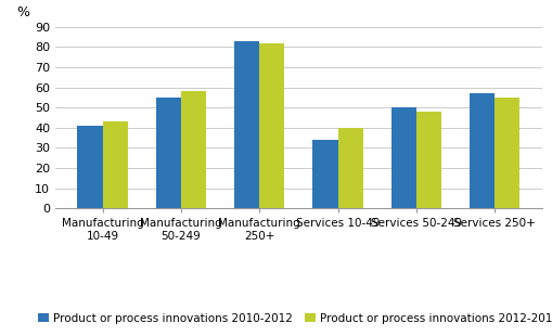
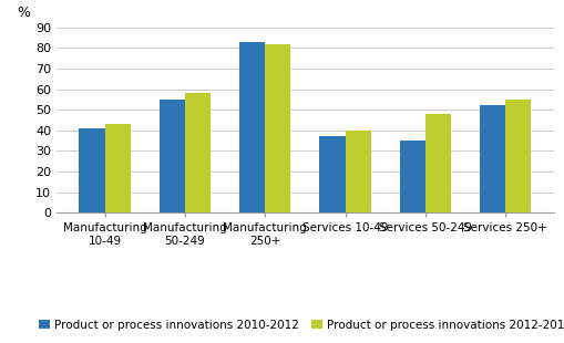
Product or process innovations 2010-2012/Services 10-49: 34 -> 37
Product or process innovations 2010-2012/Services 50-249: 50 -> 35
Product or process innovations 2010-2012/Services 250+: 57 -> 52
